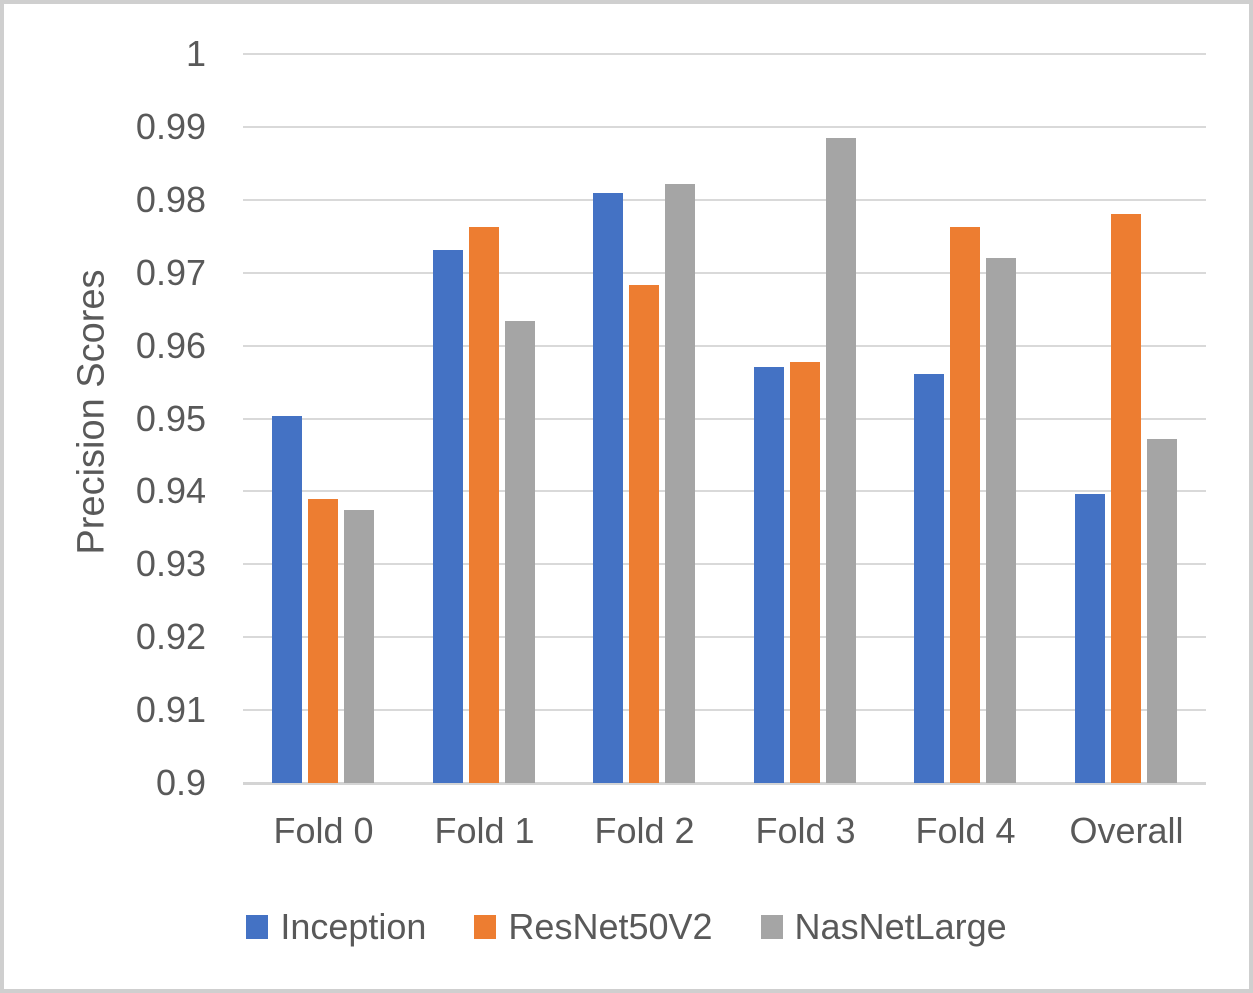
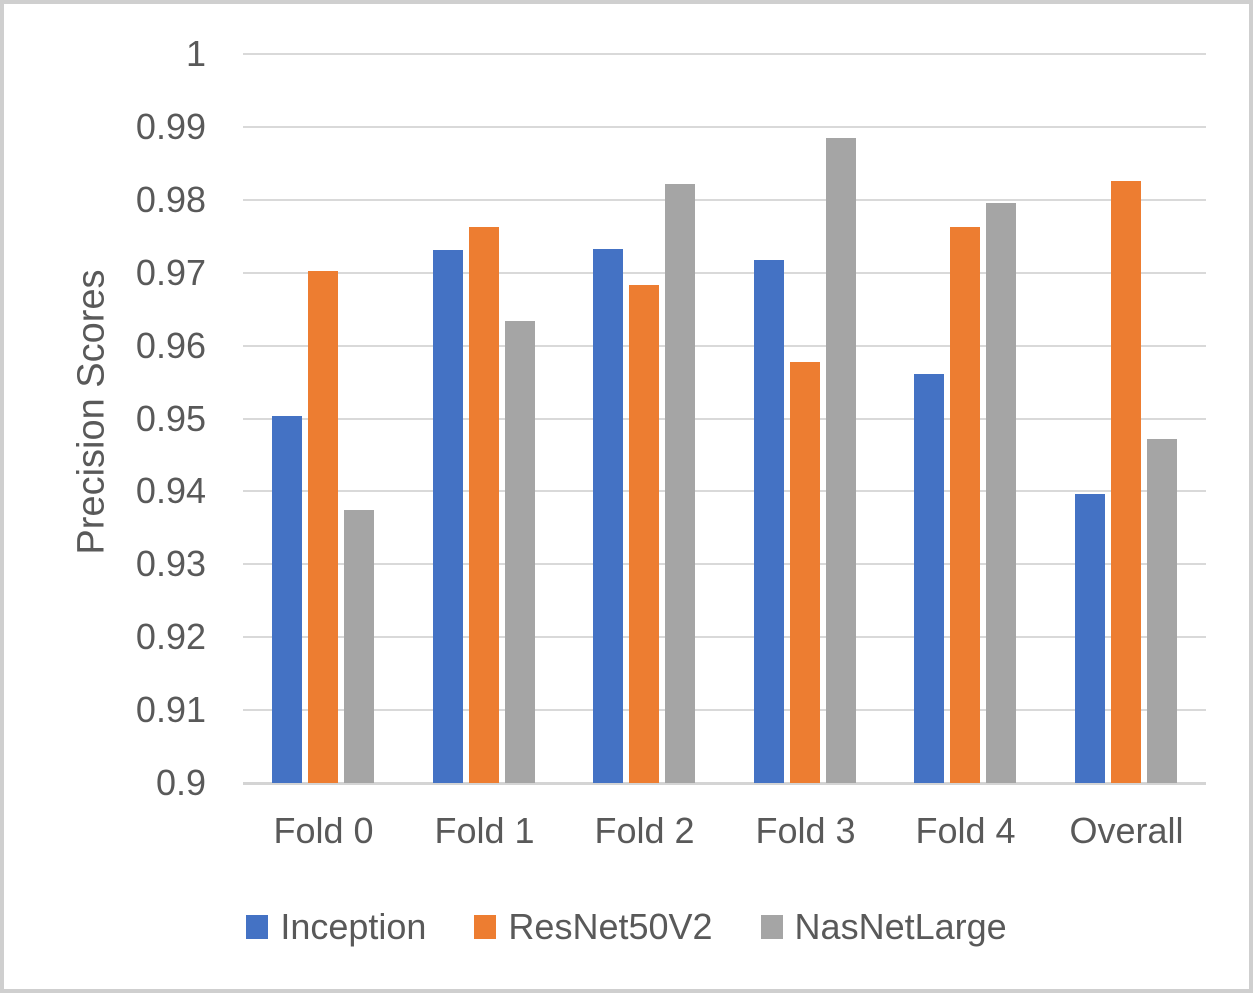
ResNet50V2/Fold 0: 0.939 -> 0.970
Inception/Fold 2: 0.981 -> 0.973
Inception/Fold 3: 0.957 -> 0.972
NasNetLarge/Fold 4: 0.972 -> 0.980
ResNet50V2/Overall: 0.978 -> 0.983
